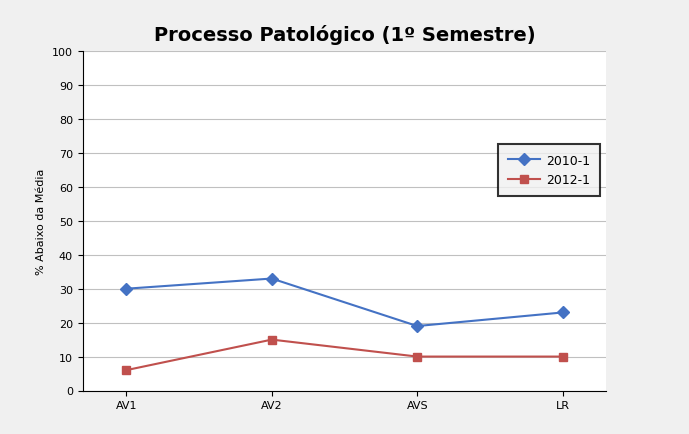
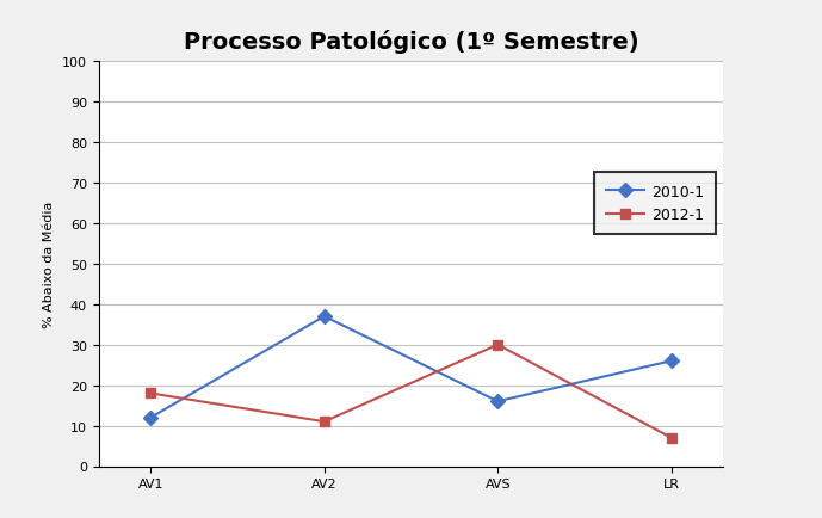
2010-1/AV1: 30 -> 12
2012-1/AV1: 6 -> 18
2010-1/AV2: 33 -> 37
2012-1/AV2: 15 -> 11
2010-1/AVS: 19 -> 16
2012-1/AVS: 10 -> 30
2010-1/LR: 23 -> 26
2012-1/LR: 10 -> 7
